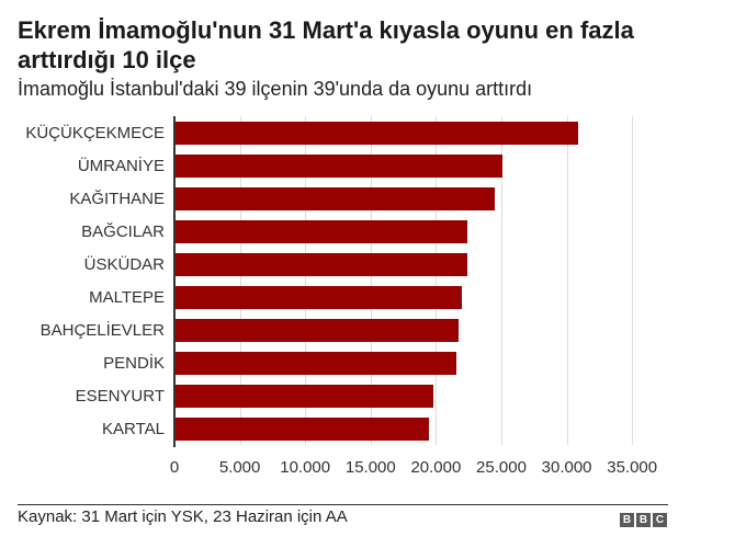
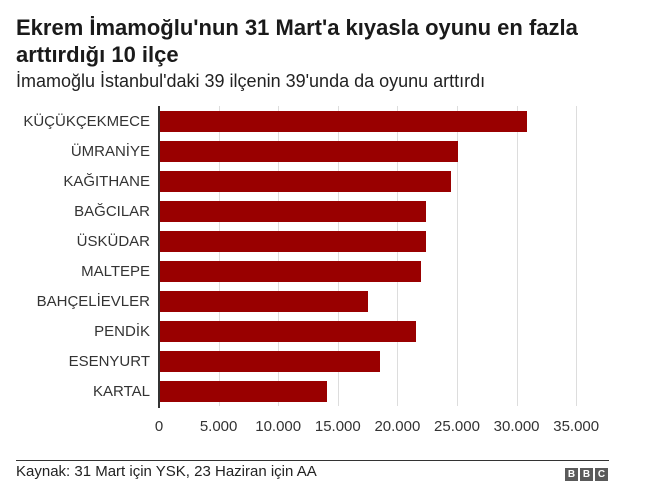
BAHÇELİEVLER: 21700 -> 17500
ESENYURT: 19800 -> 18500
KARTAL: 19500 -> 14100
